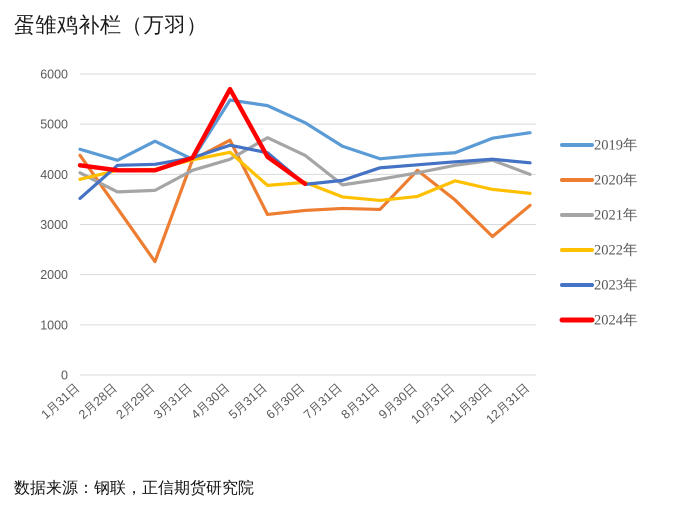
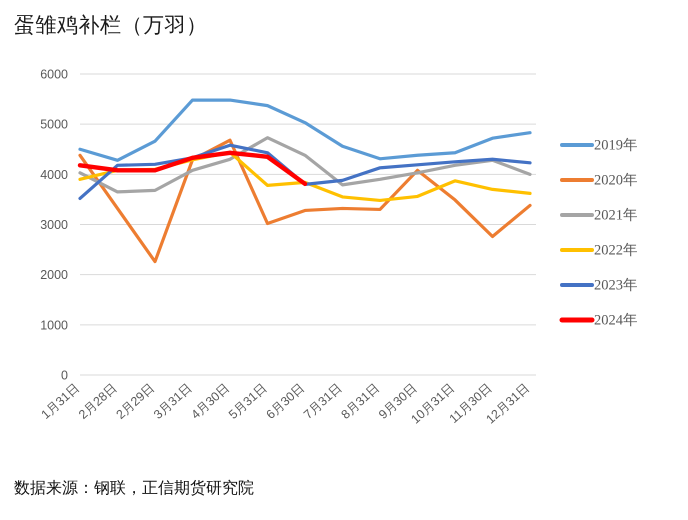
2019年/3月31日: 4300 -> 5500
2024年/4月30日: 5700 -> 4400
2020年/5月31日: 3200 -> 3000
